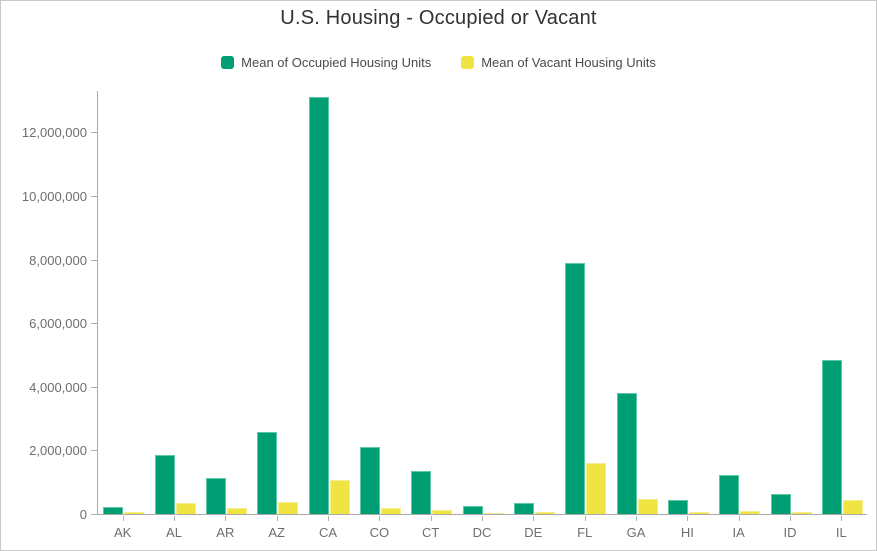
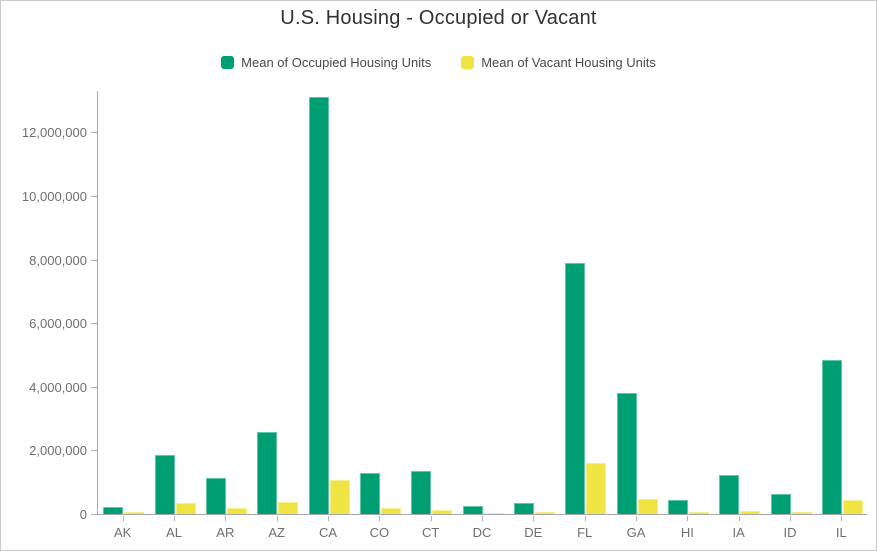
Mean of Occupied Housing Units/CO: 2100000 -> 1300000
